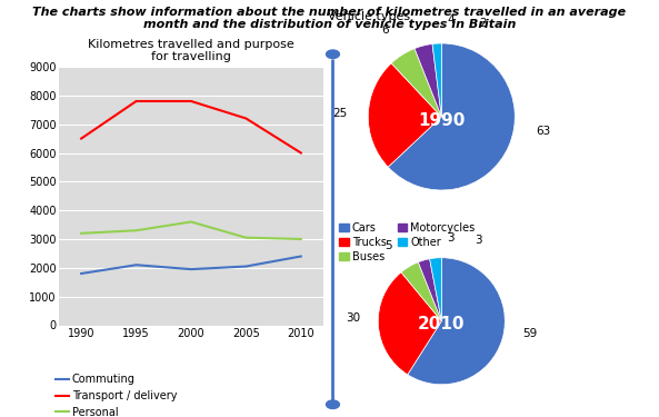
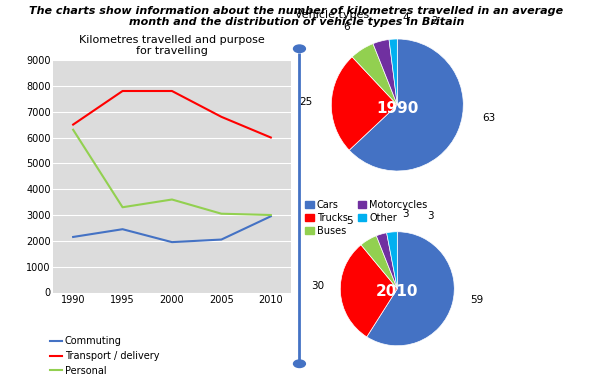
Commuting/1990: 1800 -> 2150
Personal/1990: 3200 -> 6300
Commuting/1995: 2100 -> 2450
Transport / delivery/2005: 7200 -> 6800
Commuting/2010: 2400 -> 2950
